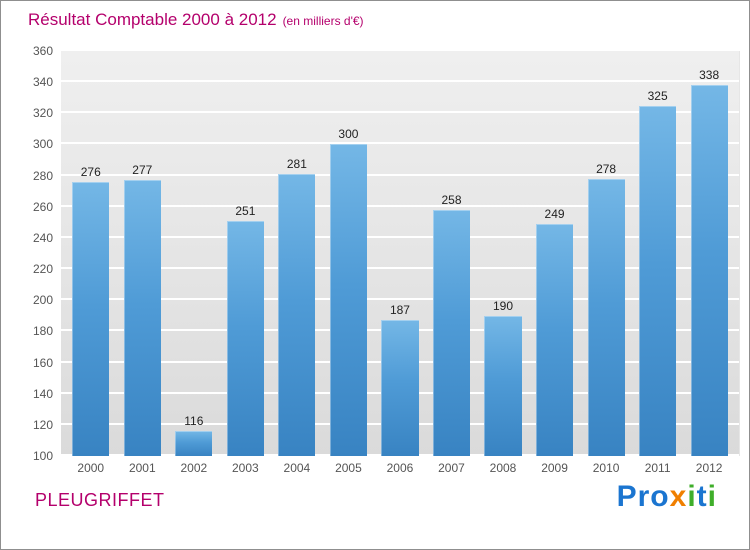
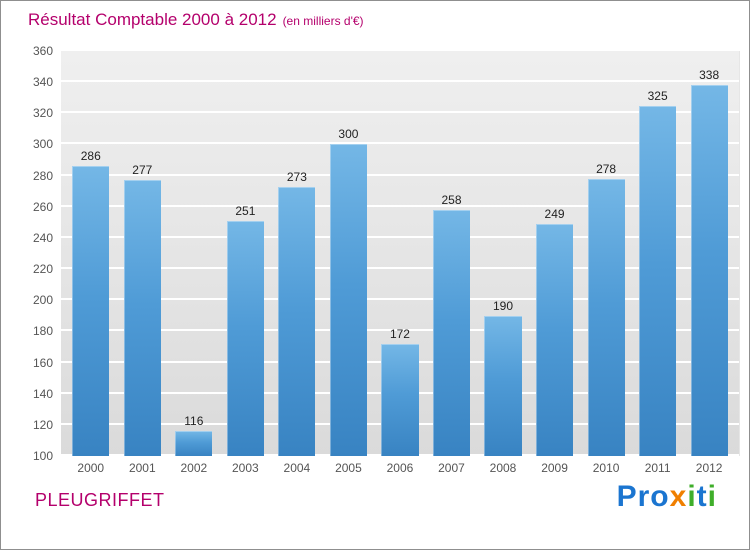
2000: 276 -> 286
2004: 281 -> 273
2006: 187 -> 172
